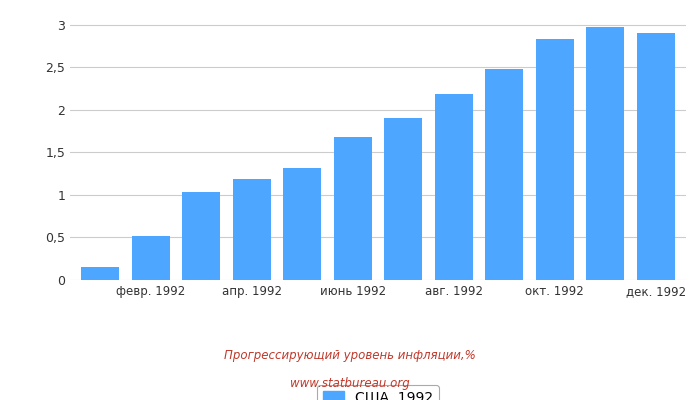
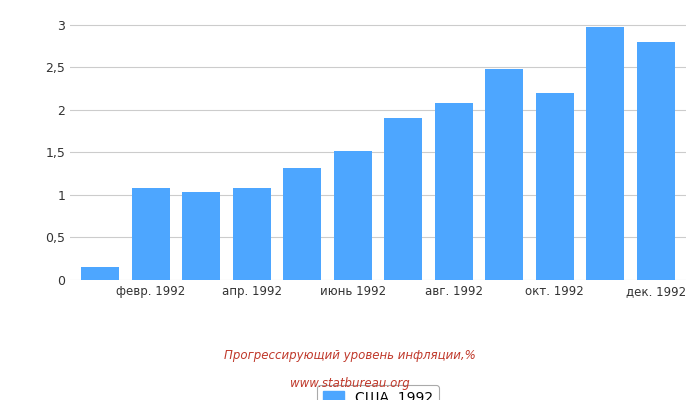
февр. 1992: 0,52 -> 1,08
апр. 1992: 1,19 -> 1,08
июнь 1992: 1,68 -> 1,52
авг. 1992: 2,18 -> 2,08
окт. 1992: 2,83 -> 2,20
дек. 1992: 2,90 -> 2,80
